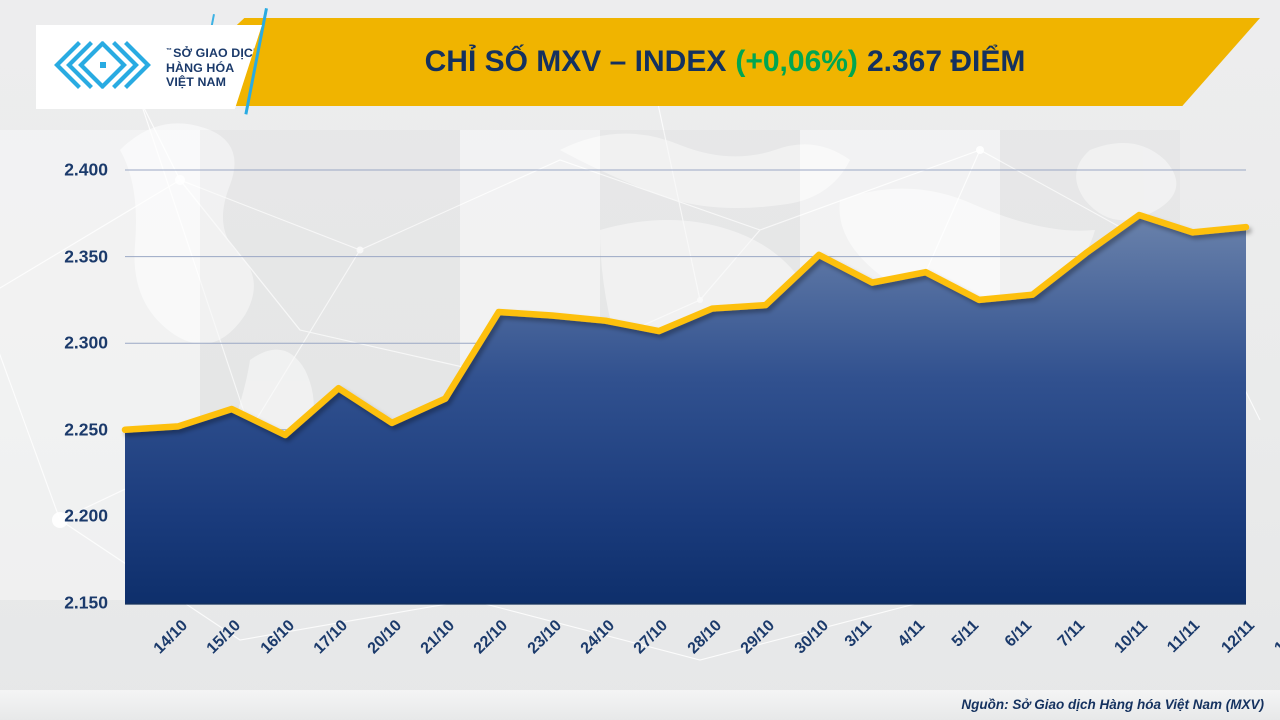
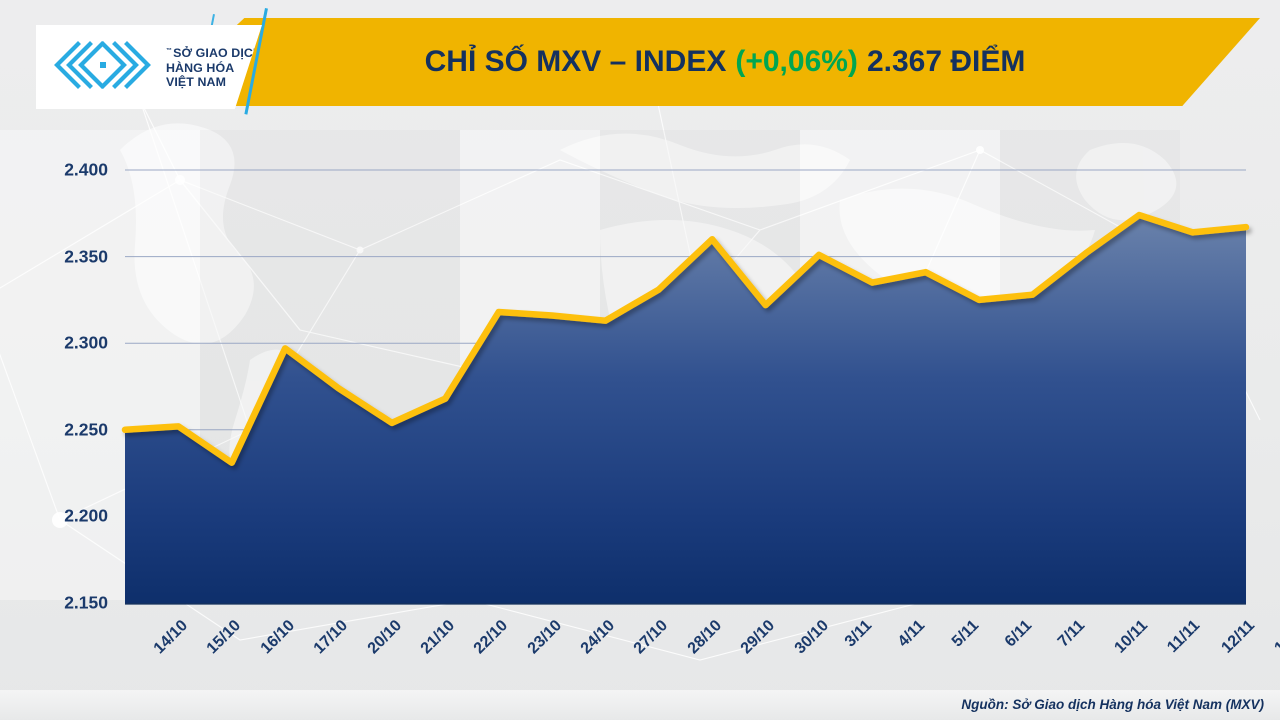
16/10: 2262 -> 2231
17/10: 2247 -> 2297
28/10: 2307 -> 2331
29/10: 2320 -> 2360
